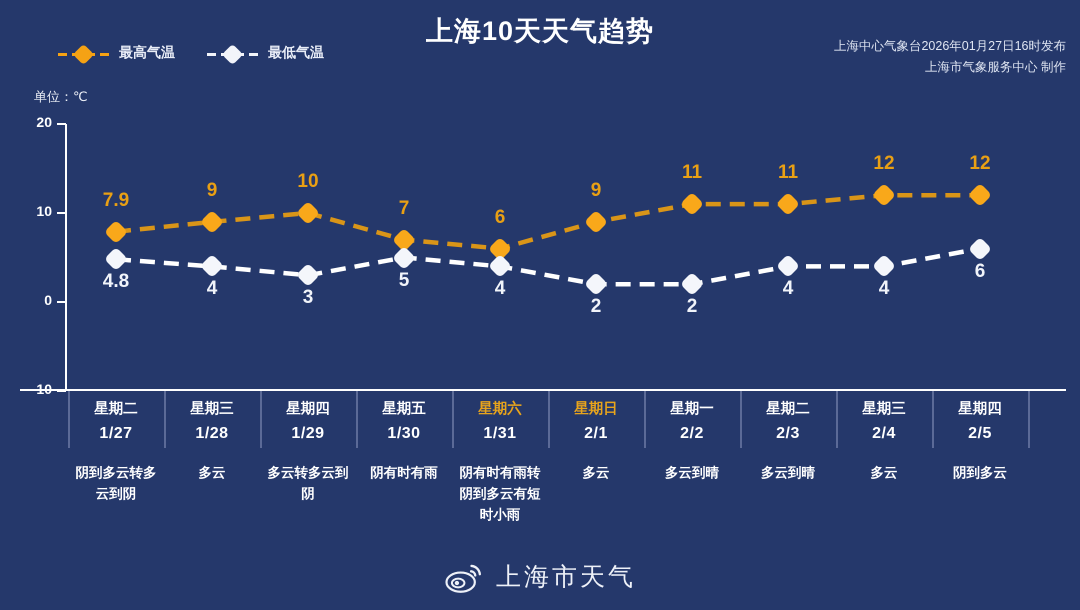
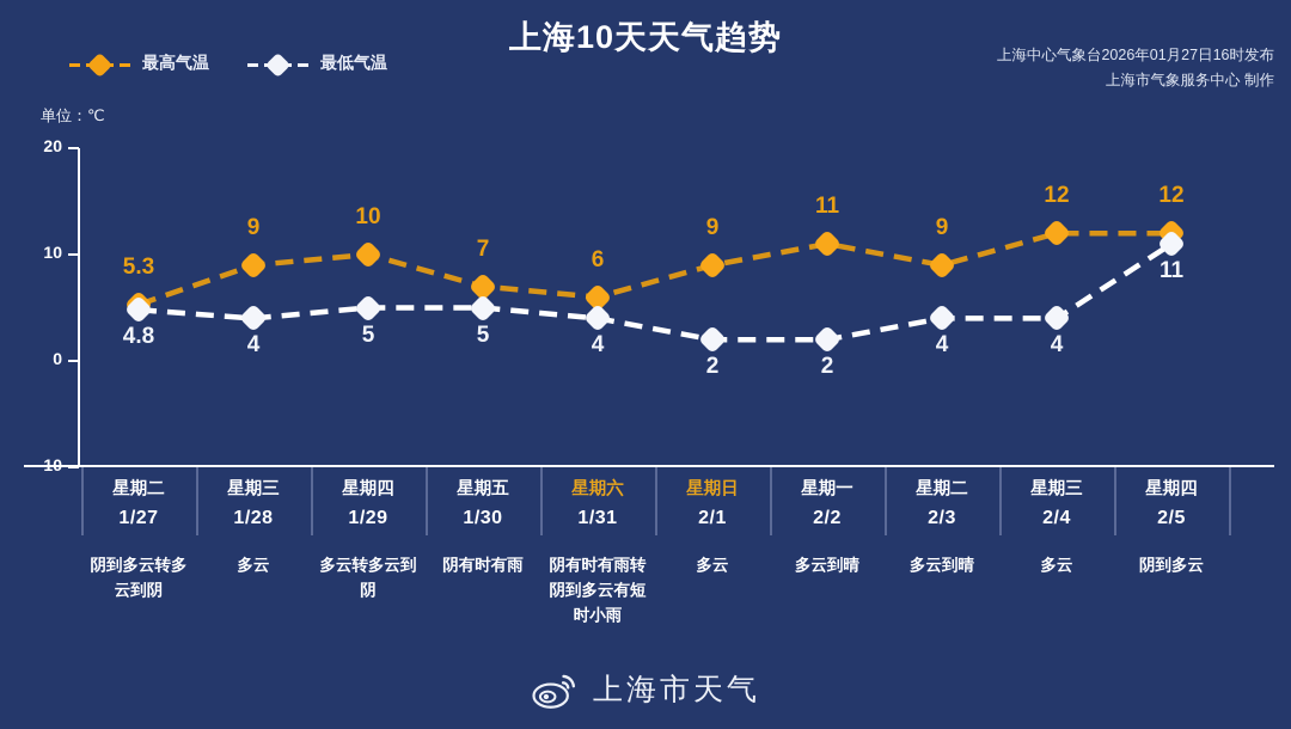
最高气温/1/27: 7.9 -> 5.3
最低气温/1/29: 3 -> 5
最高气温/2/3: 11 -> 9
最低气温/2/5: 6 -> 11
